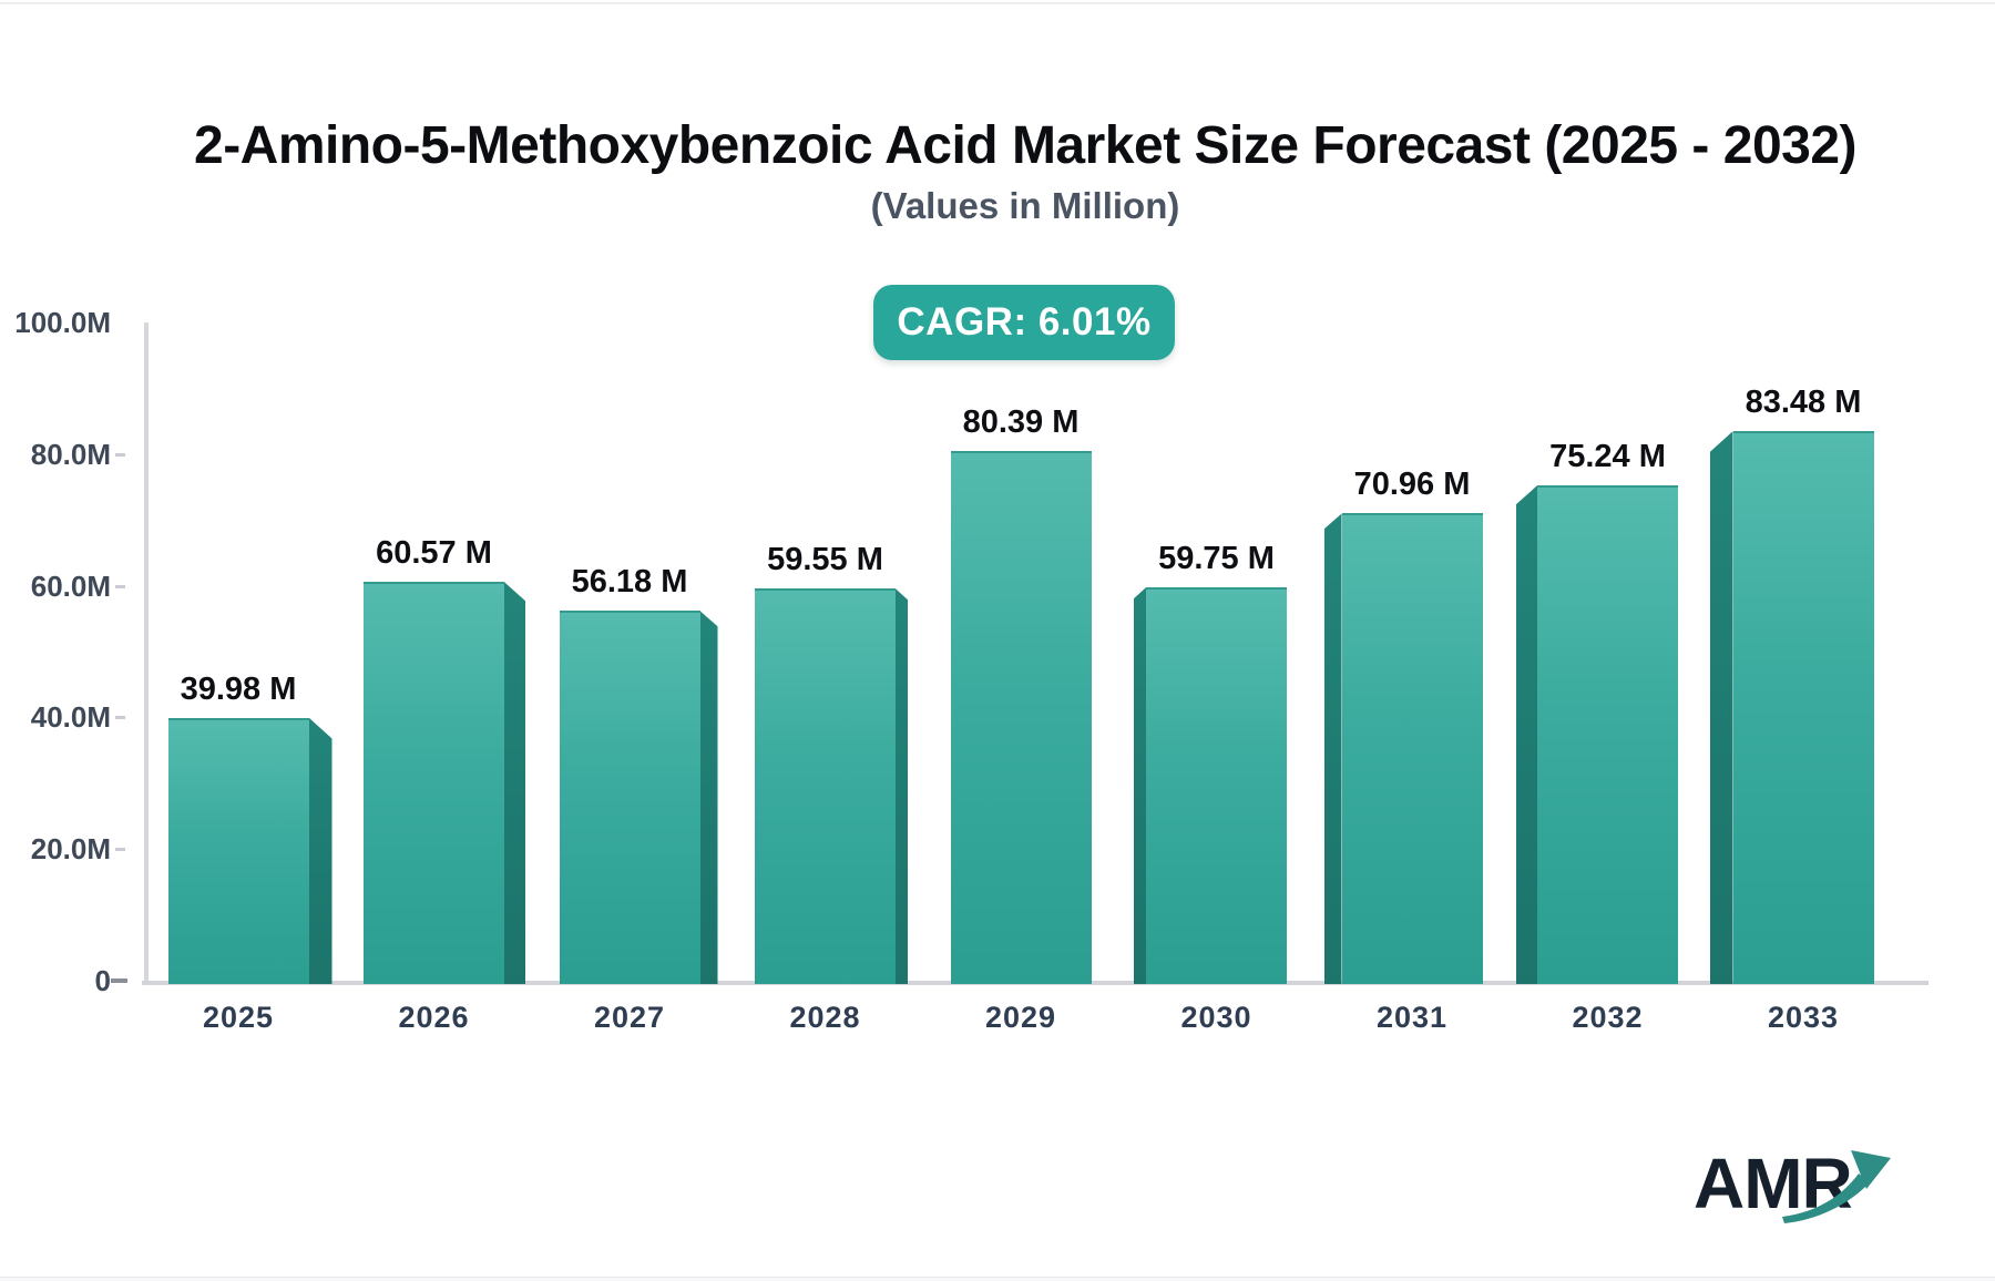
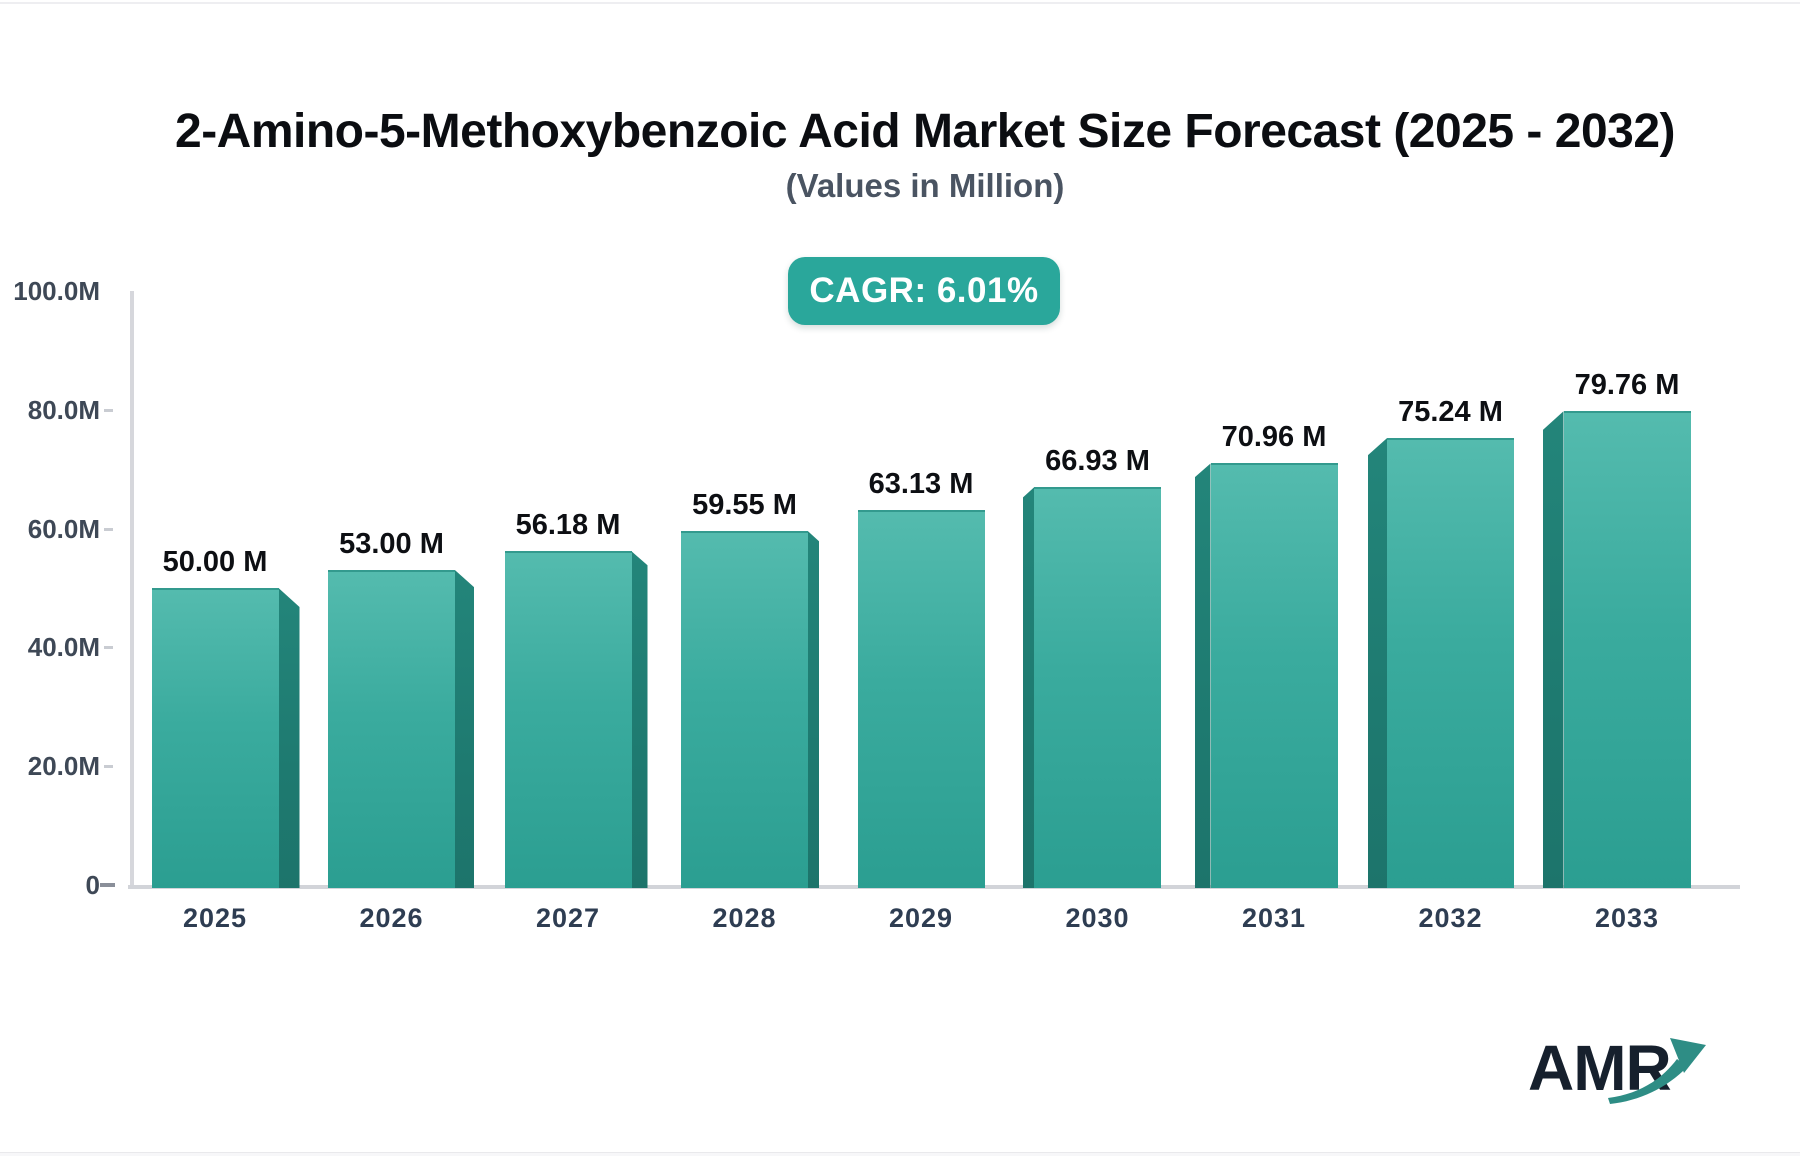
2025: 39.98 -> 50.00
2026: 60.57 -> 53.00
2029: 80.39 -> 63.13
2030: 59.75 -> 66.93
2033: 83.48 -> 79.76
